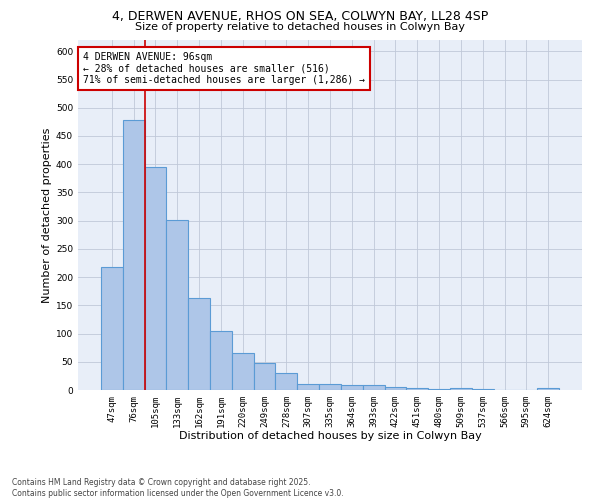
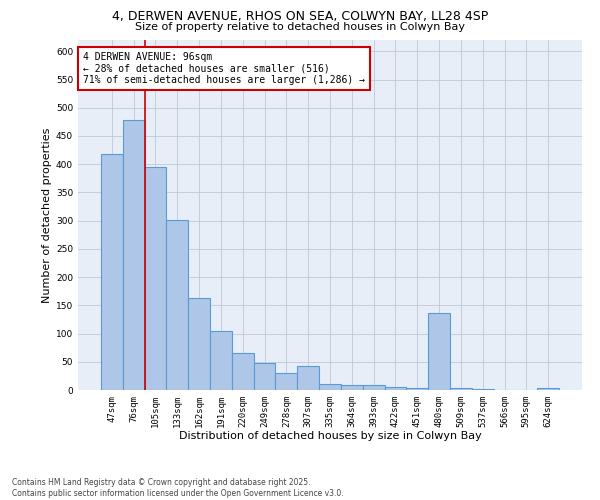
47sqm: 218 -> 418
307sqm: 10 -> 42
480sqm: 2 -> 136
